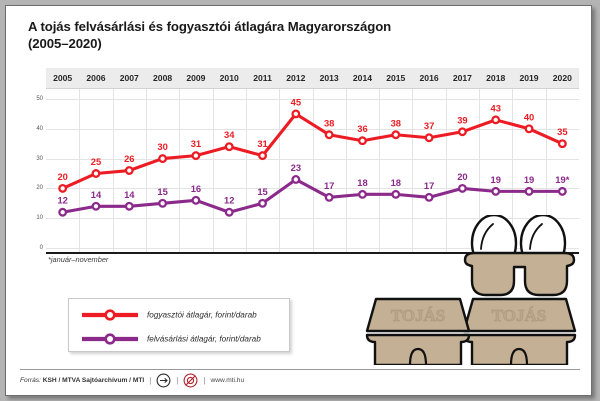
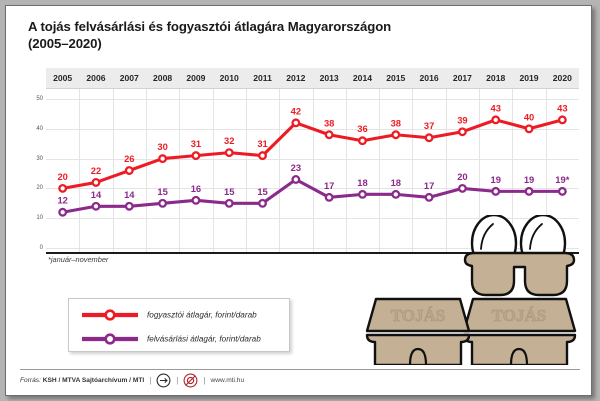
fogyasztói átlagár, forint/darab/2006: 25 -> 22
fogyasztói átlagár, forint/darab/2010: 34 -> 32
felvásárlási átlagár, forint/darab/2010: 12 -> 15
fogyasztói átlagár, forint/darab/2012: 45 -> 42
fogyasztói átlagár, forint/darab/2020: 35 -> 43
